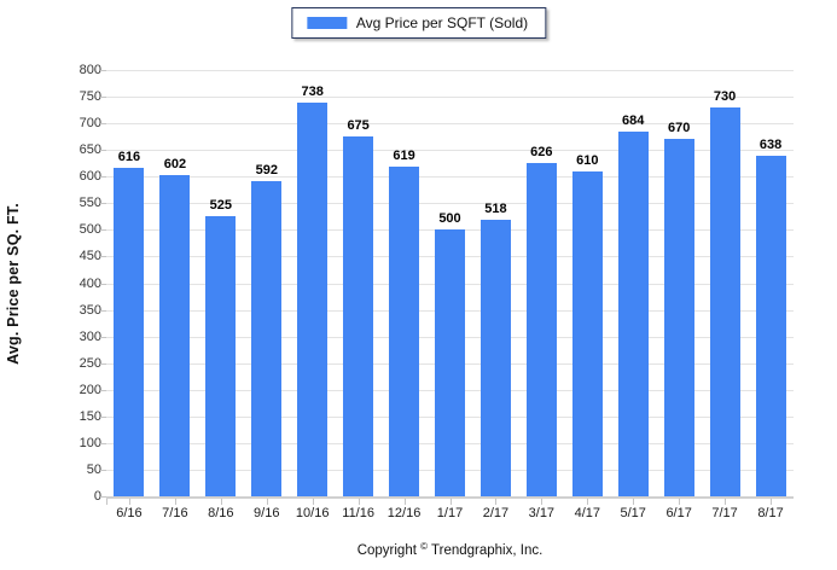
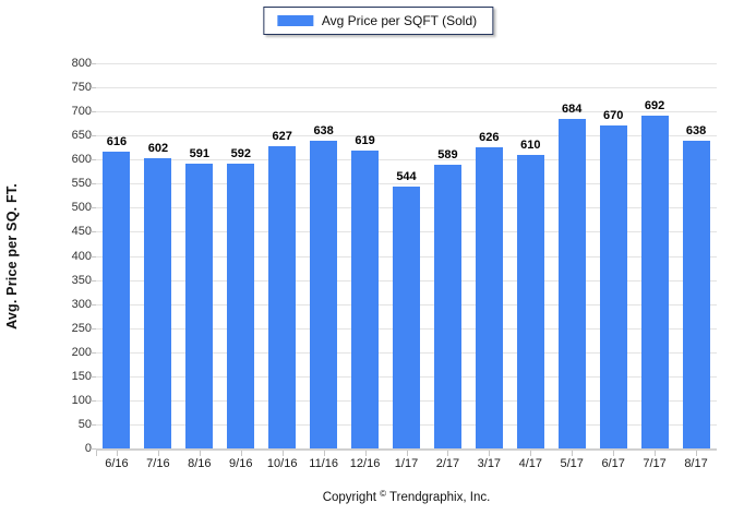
8/16: 525 -> 591
10/16: 738 -> 627
11/16: 675 -> 638
1/17: 500 -> 544
2/17: 518 -> 589
7/17: 730 -> 692
